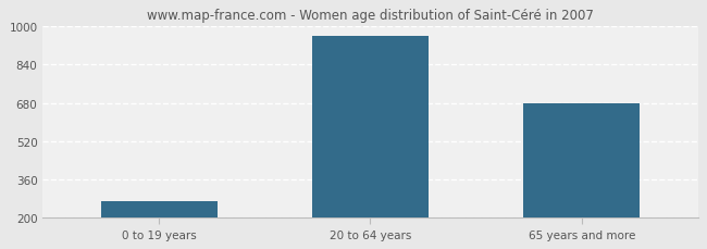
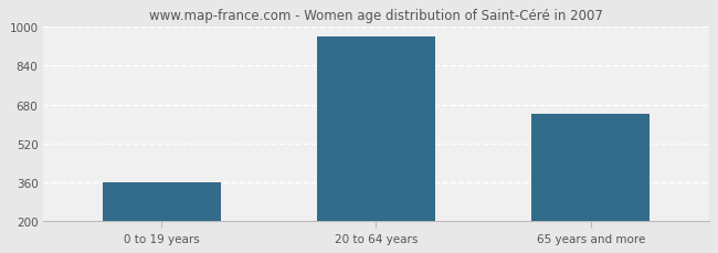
0 to 19 years: 270 -> 360
65 years and more: 680 -> 640
